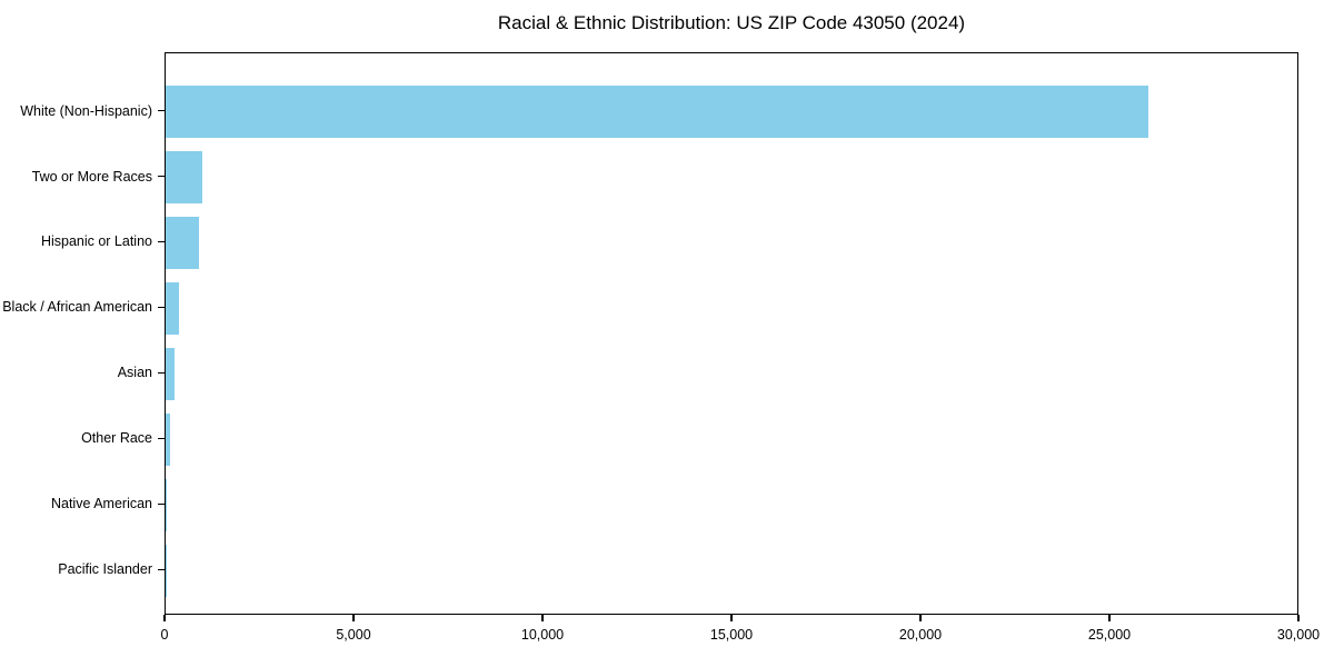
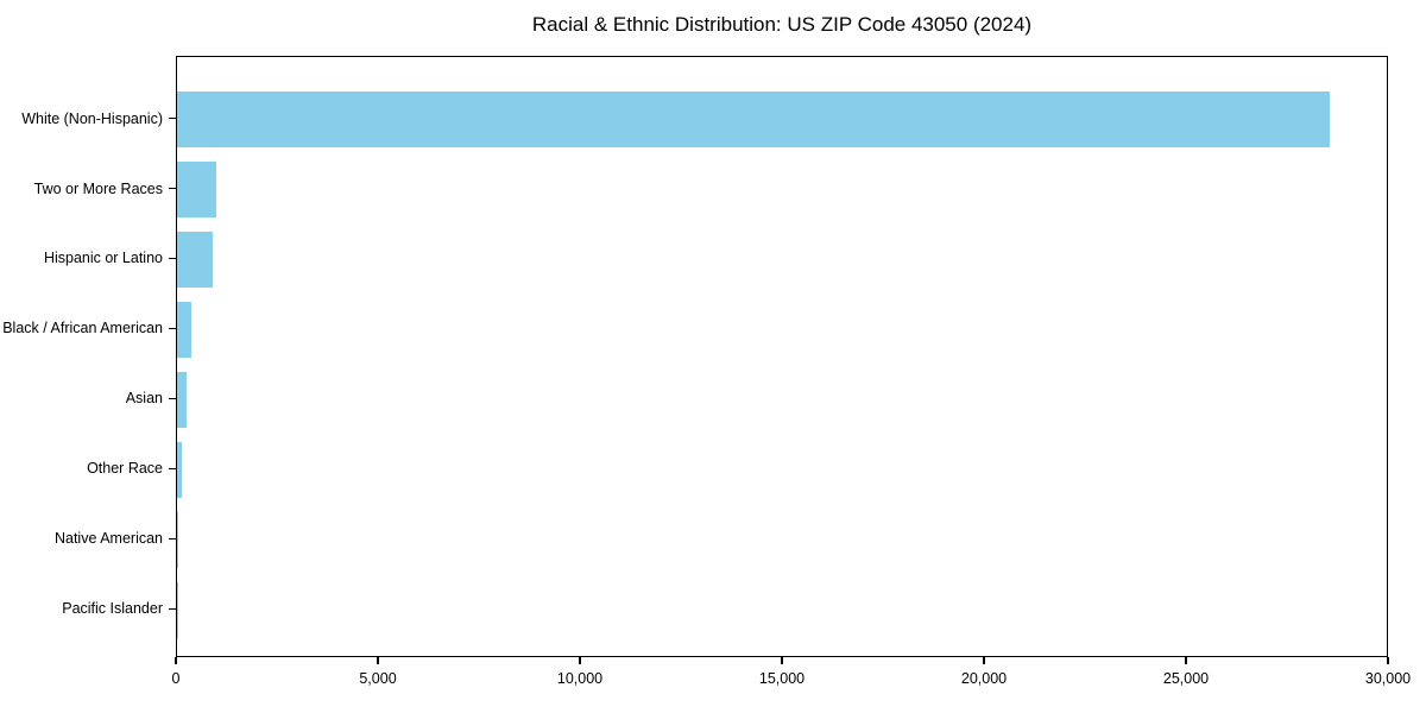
White (Non-Hispanic): 26000 -> 28500
